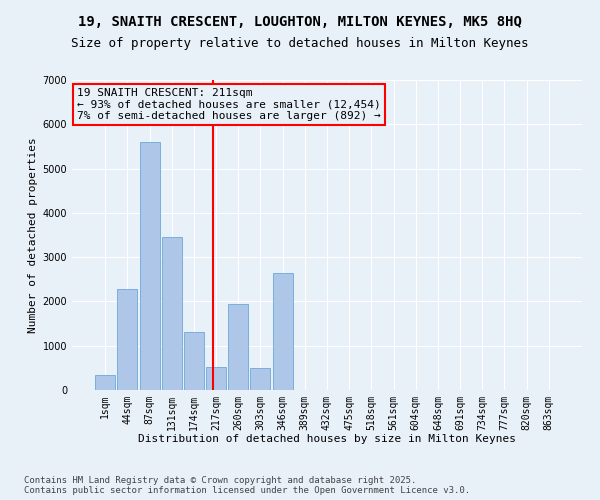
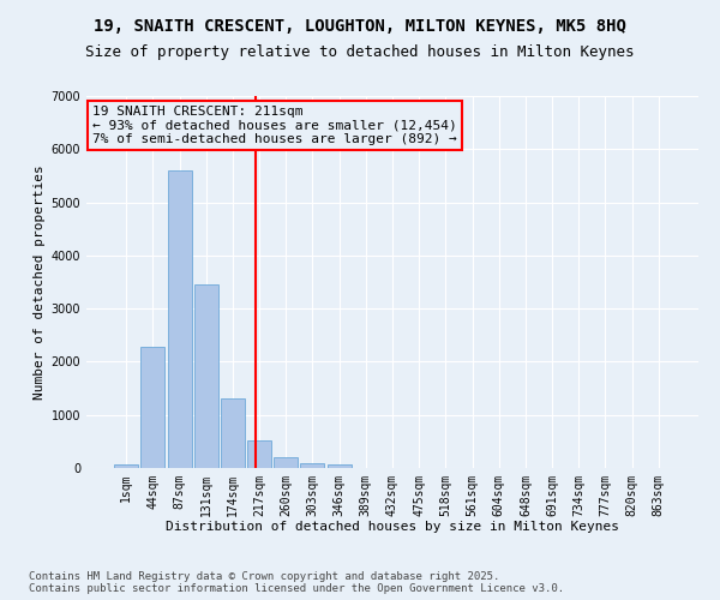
1sqm: 350 -> 70
260sqm: 1950 -> 200
303sqm: 500 -> 100
346sqm: 2650 -> 60
